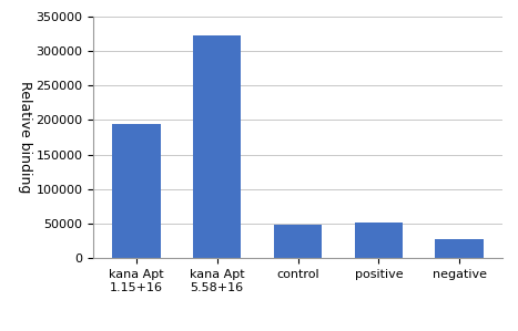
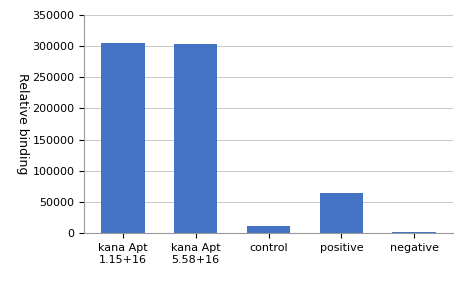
kana Apt 1.15+16: 194000 -> 305000
kana Apt 5.58+16: 322000 -> 303000
control: 48000 -> 12000
positive: 52000 -> 65000
negative: 28000 -> 2000
